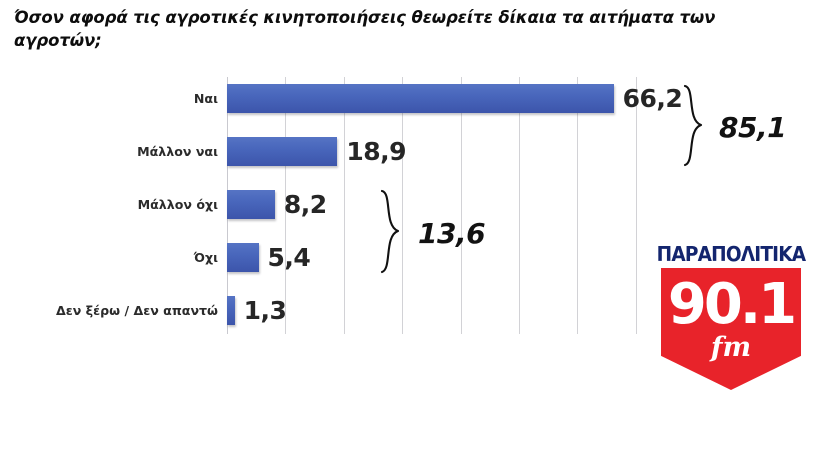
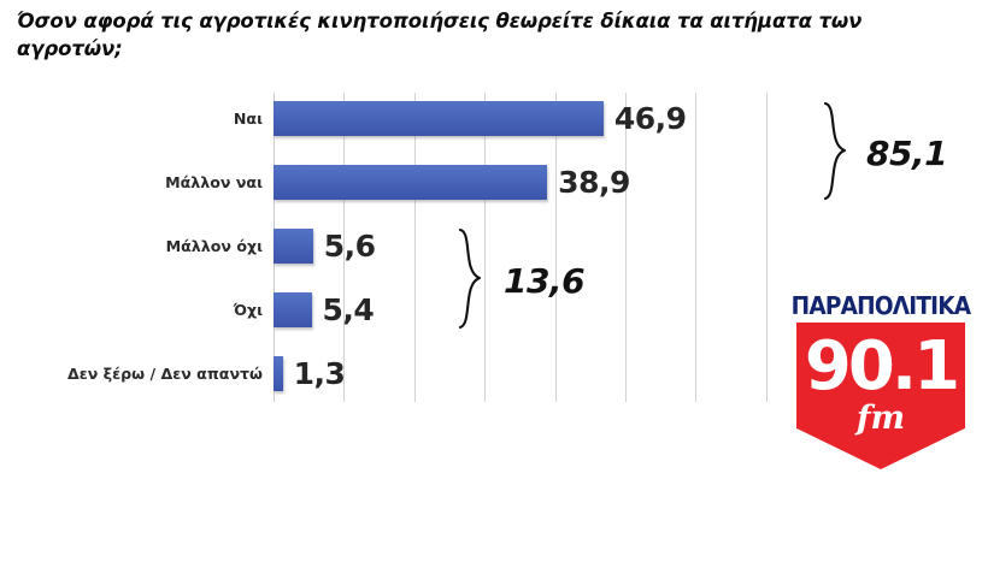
Ναι: 66,2 -> 46,9
Μάλλον ναι: 18,9 -> 38,9
Μάλλον όχι: 8,2 -> 5,6
